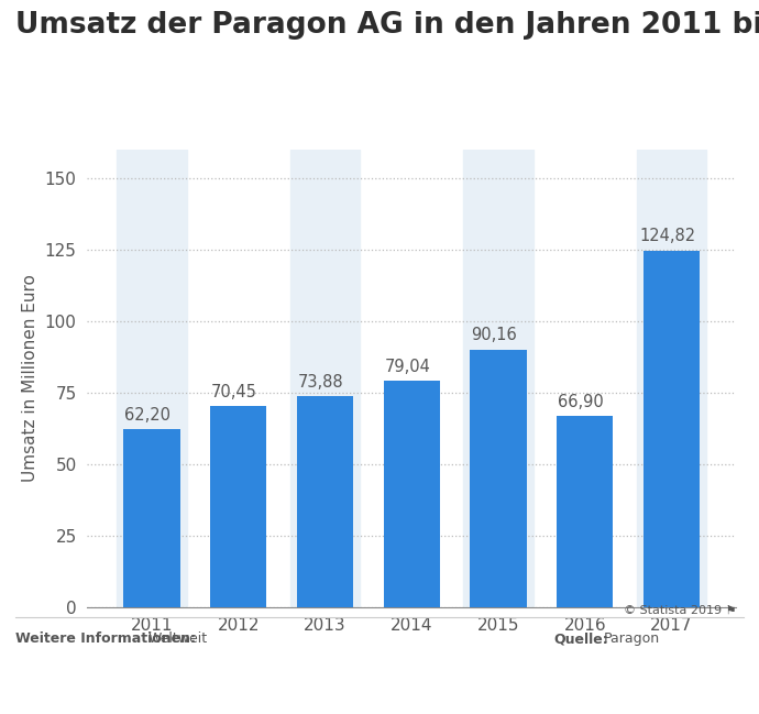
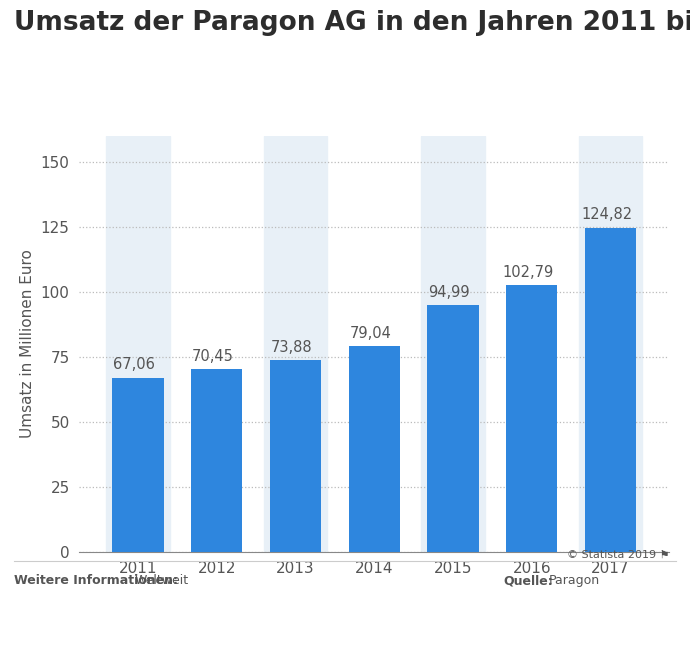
2011: 62,20 -> 67,06
2015: 90,16 -> 94,99
2016: 66,90 -> 102,79
